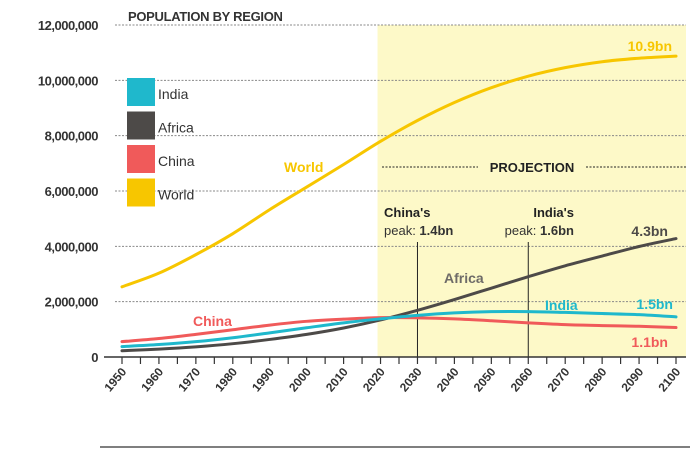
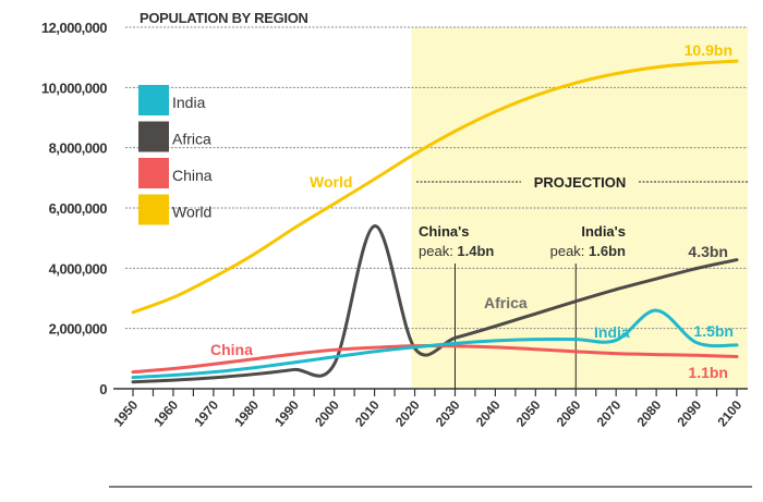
Africa/2010: 1000000 -> 5400000
India/2080: 1600000 -> 2600000
